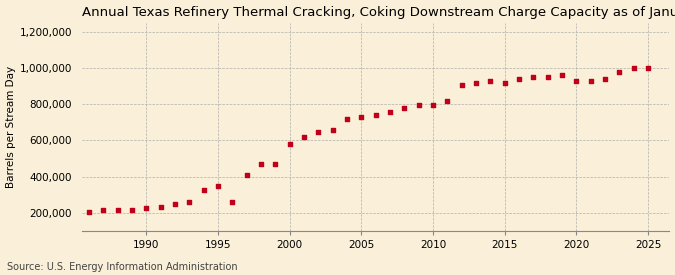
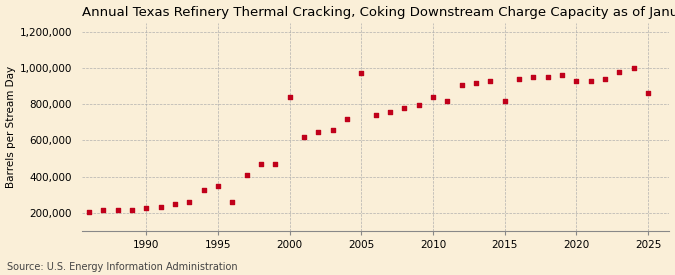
2000: 580,000 -> 840,000
2005: 730,000 -> 970,000
2010: 800,000 -> 840,000
2015: 920,000 -> 820,000
2025: 1,000,000 -> 860,000
